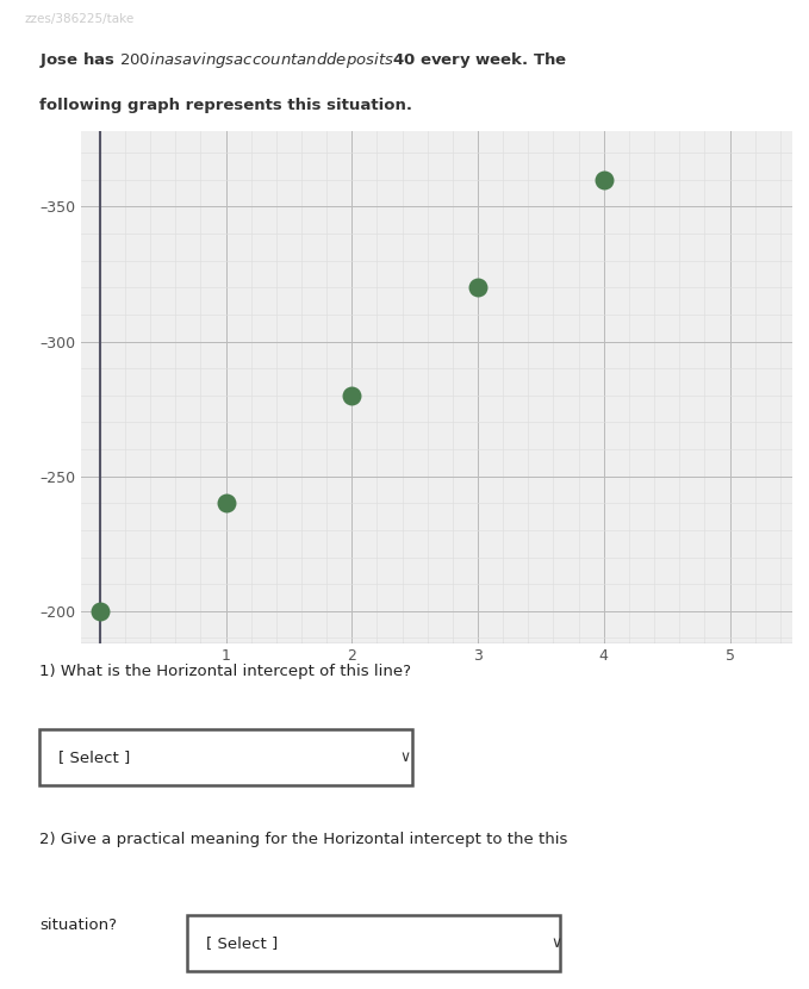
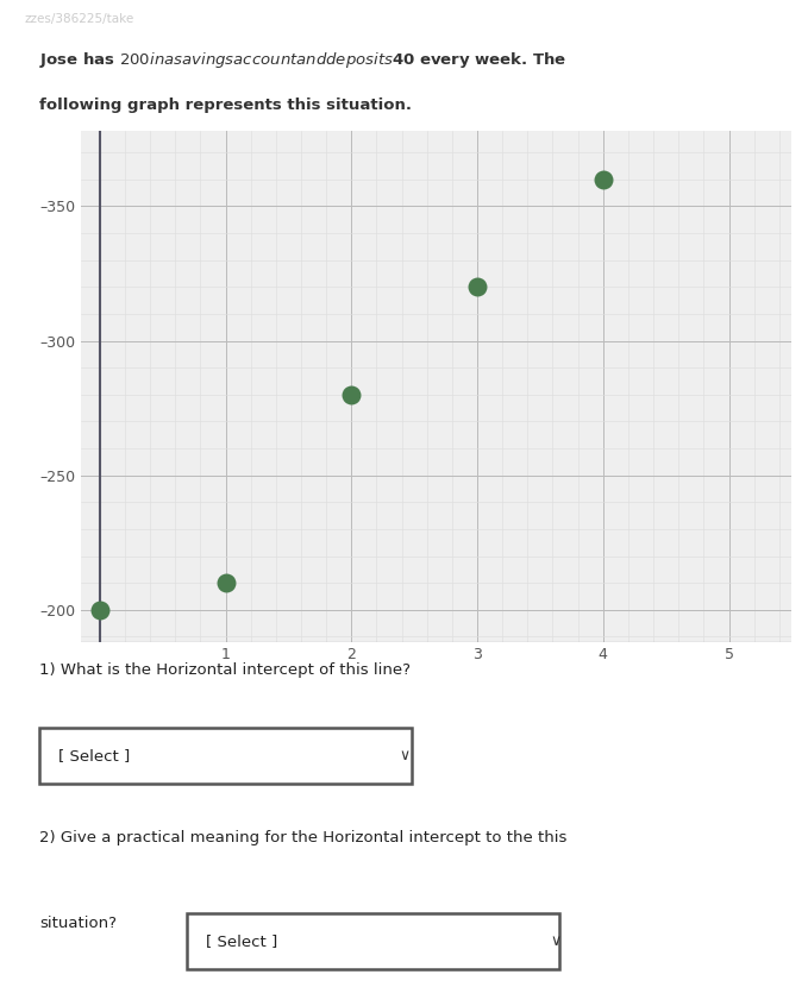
1: –240 -> –210
